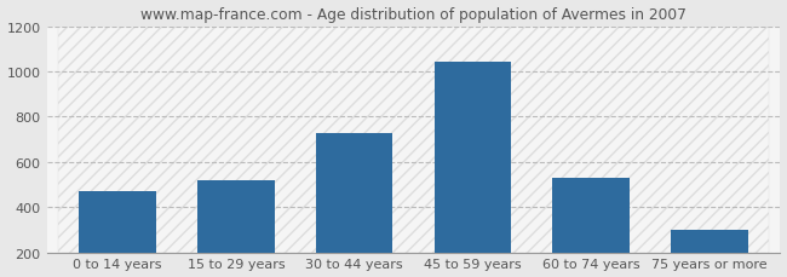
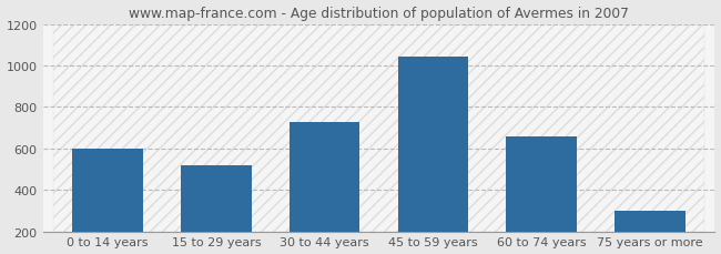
0 to 14 years: 470 -> 600
60 to 74 years: 530 -> 660
